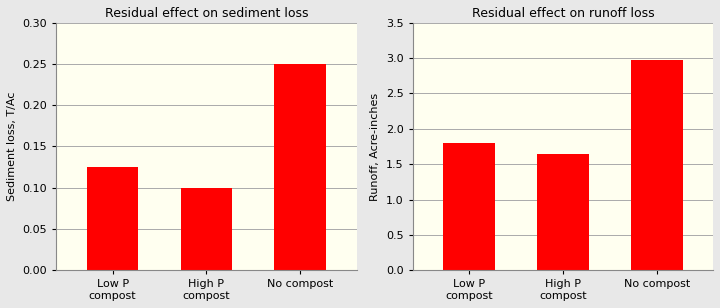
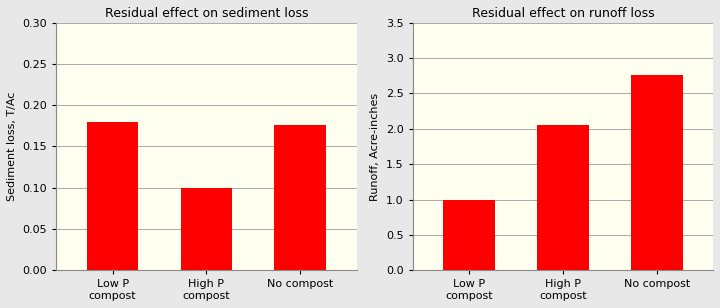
Residual effect on sediment loss/Low P compost: 0.125 -> 0.180
Residual effect on sediment loss/No compost: 0.250 -> 0.176
Residual effect on runoff loss/Low P compost: 1.80 -> 1.00
Residual effect on runoff loss/High P compost: 1.65 -> 2.06
Residual effect on runoff loss/No compost: 2.97 -> 2.76
